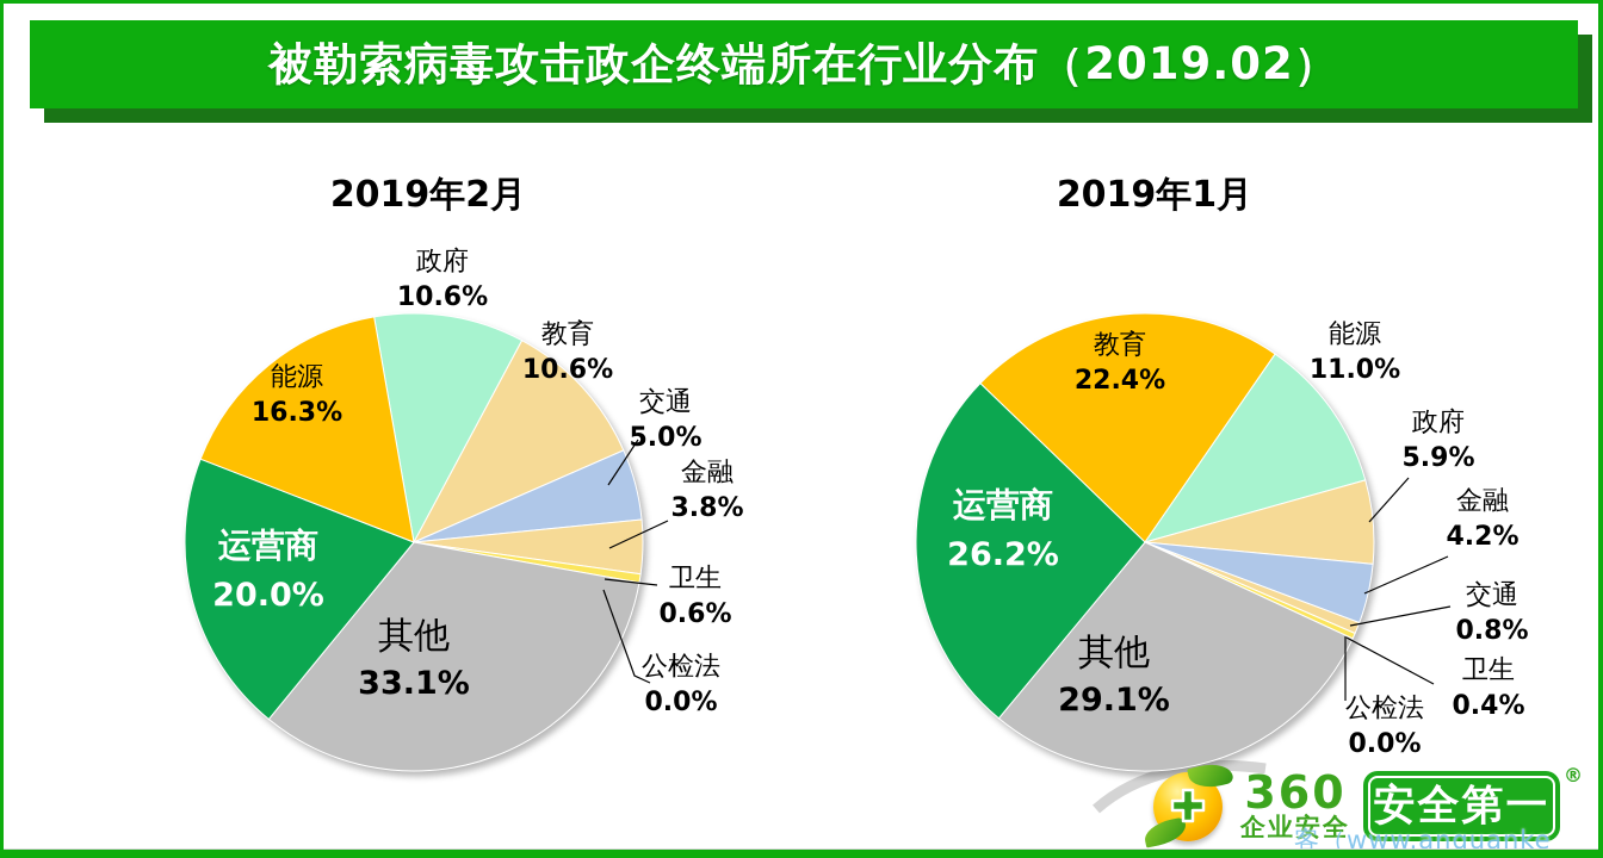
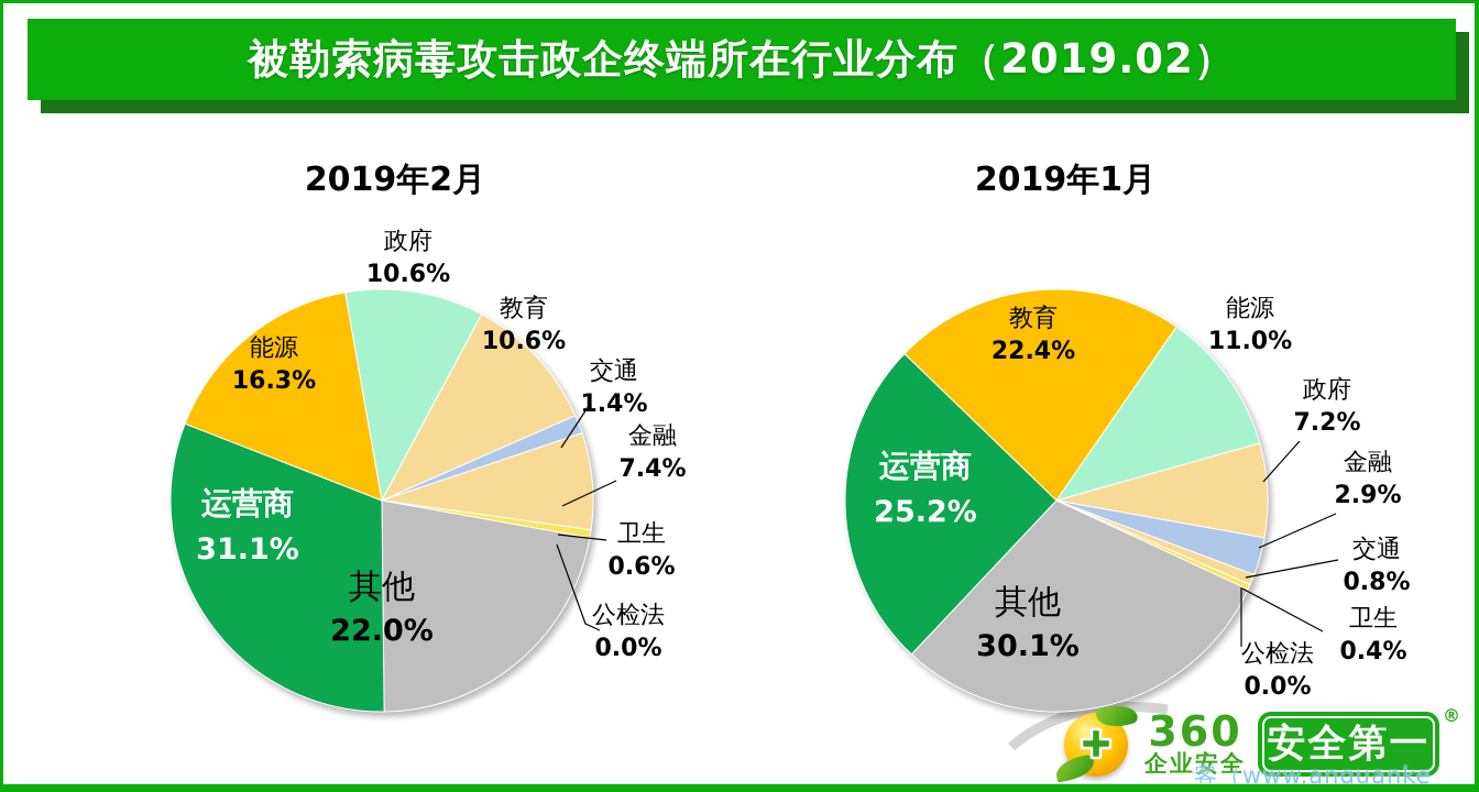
2019年2月/交通: 5.0% -> 1.4%
2019年2月/金融: 3.8% -> 7.4%
2019年2月/其他: 33.1% -> 22.0%
2019年2月/运营商: 20.0% -> 31.1%
2019年1月/政府: 5.9% -> 7.2%
2019年1月/金融: 4.2% -> 2.9%
2019年1月/其他: 29.1% -> 30.1%
2019年1月/运营商: 26.2% -> 25.2%
